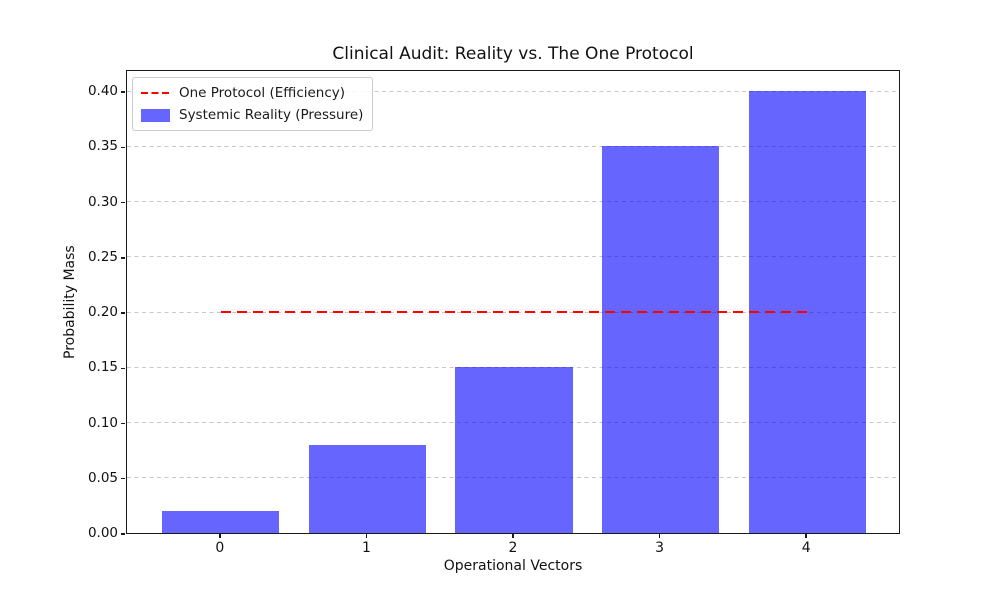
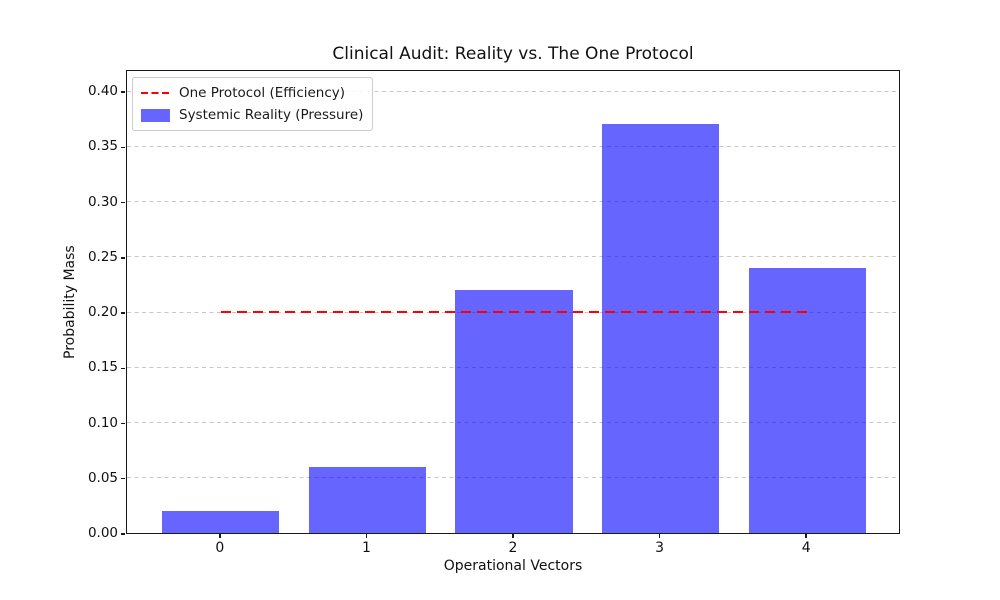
Systemic Reality (Pressure)/1: 0.08 -> 0.06
Systemic Reality (Pressure)/2: 0.15 -> 0.22
Systemic Reality (Pressure)/3: 0.35 -> 0.37
Systemic Reality (Pressure)/4: 0.40 -> 0.24
One Protocol (Efficiency)/4: 0.2 -> 0.1
